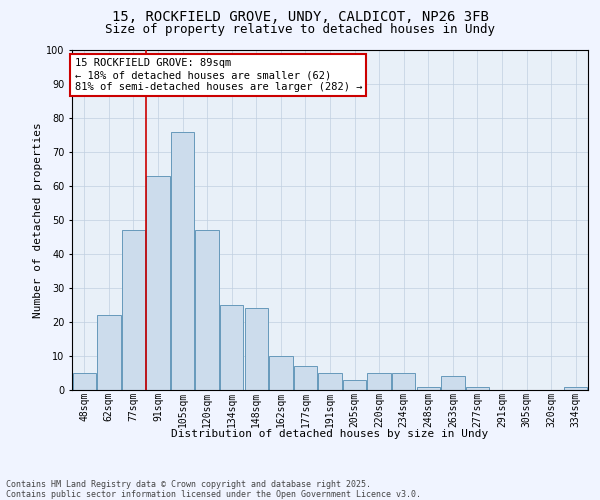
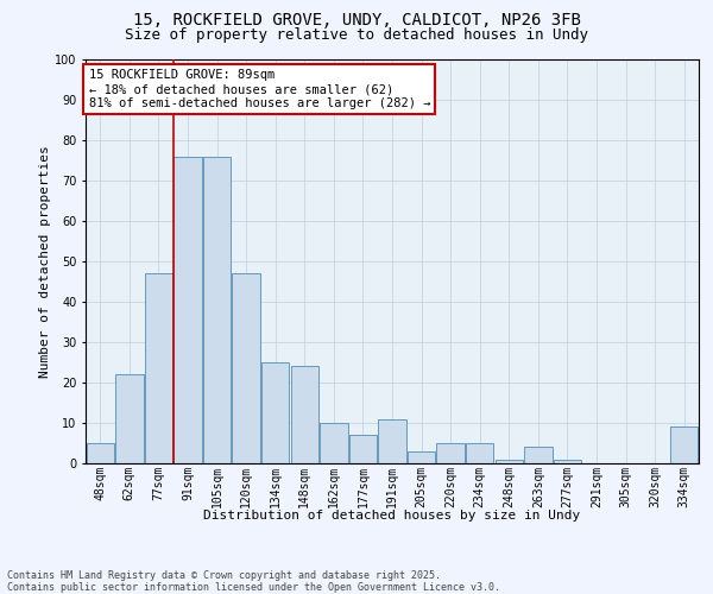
91sqm: 63 -> 76
191sqm: 5 -> 11
334sqm: 1 -> 9
